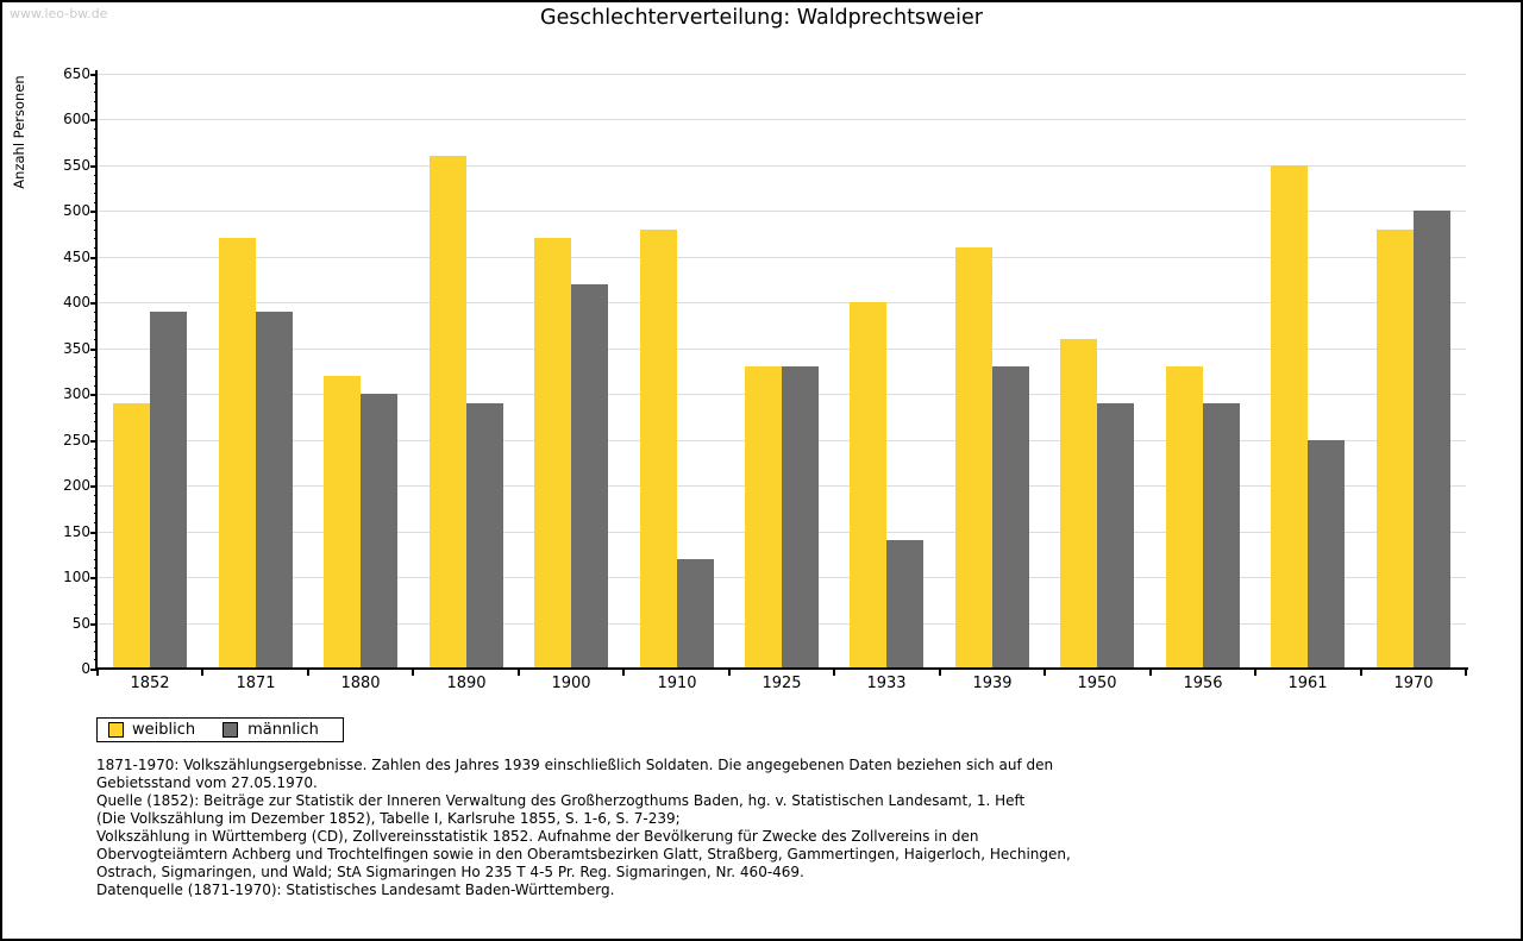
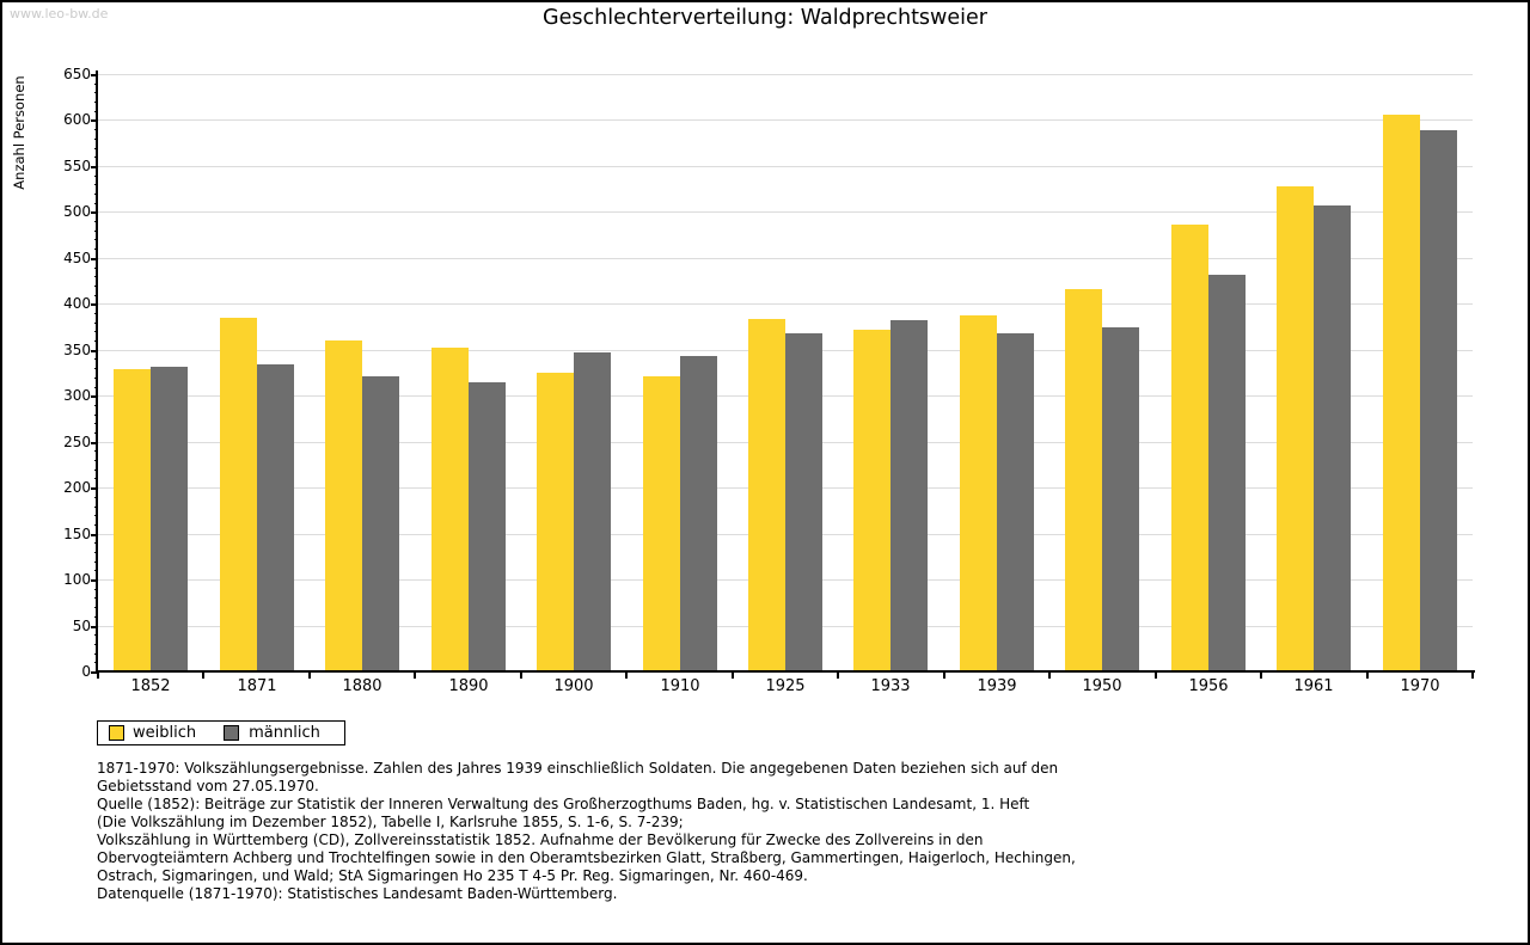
weiblich/1852: 290 -> 330
männlich/1852: 390 -> 330
weiblich/1871: 470 -> 380
männlich/1871: 390 -> 330
weiblich/1880: 320 -> 360
männlich/1880: 300 -> 320
weiblich/1890: 560 -> 350
männlich/1890: 290 -> 320
weiblich/1900: 470 -> 320
männlich/1900: 420 -> 350
weiblich/1910: 480 -> 320
männlich/1910: 120 -> 340
weiblich/1925: 330 -> 380
männlich/1925: 330 -> 370
weiblich/1933: 400 -> 370
männlich/1933: 140 -> 380
weiblich/1939: 460 -> 390
männlich/1939: 330 -> 370
weiblich/1950: 360 -> 420
männlich/1950: 290 -> 370
weiblich/1956: 330 -> 490
männlich/1956: 290 -> 430
weiblich/1961: 550 -> 530
männlich/1961: 250 -> 510
weiblich/1970: 480 -> 610
männlich/1970: 500 -> 590
